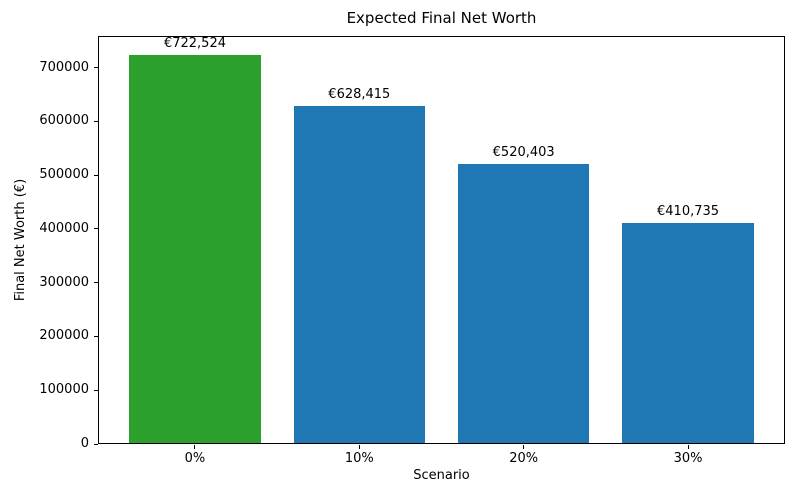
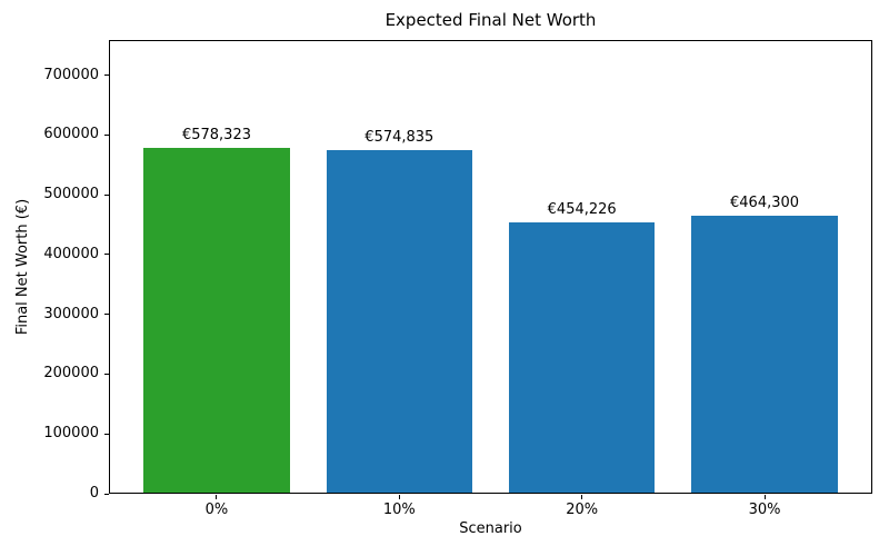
0%: €722,524 -> €578,323
10%: €628,415 -> €574,835
20%: €520,403 -> €454,226
30%: €410,735 -> €464,300
